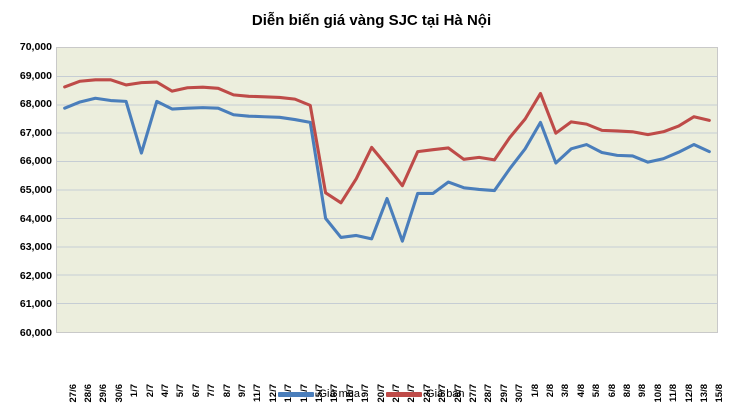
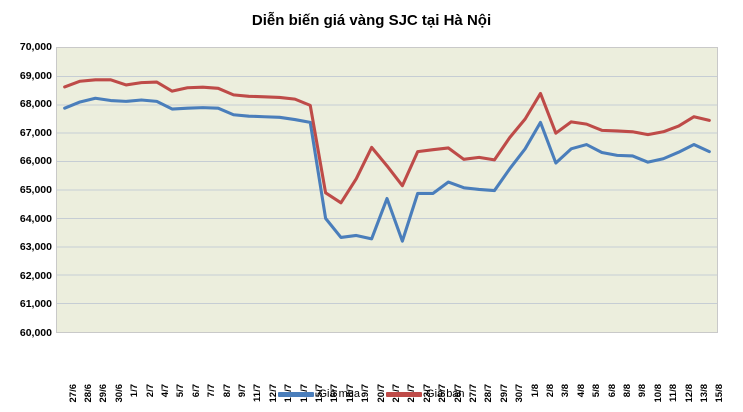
Giá mua/2/7: 66300 -> 68200
